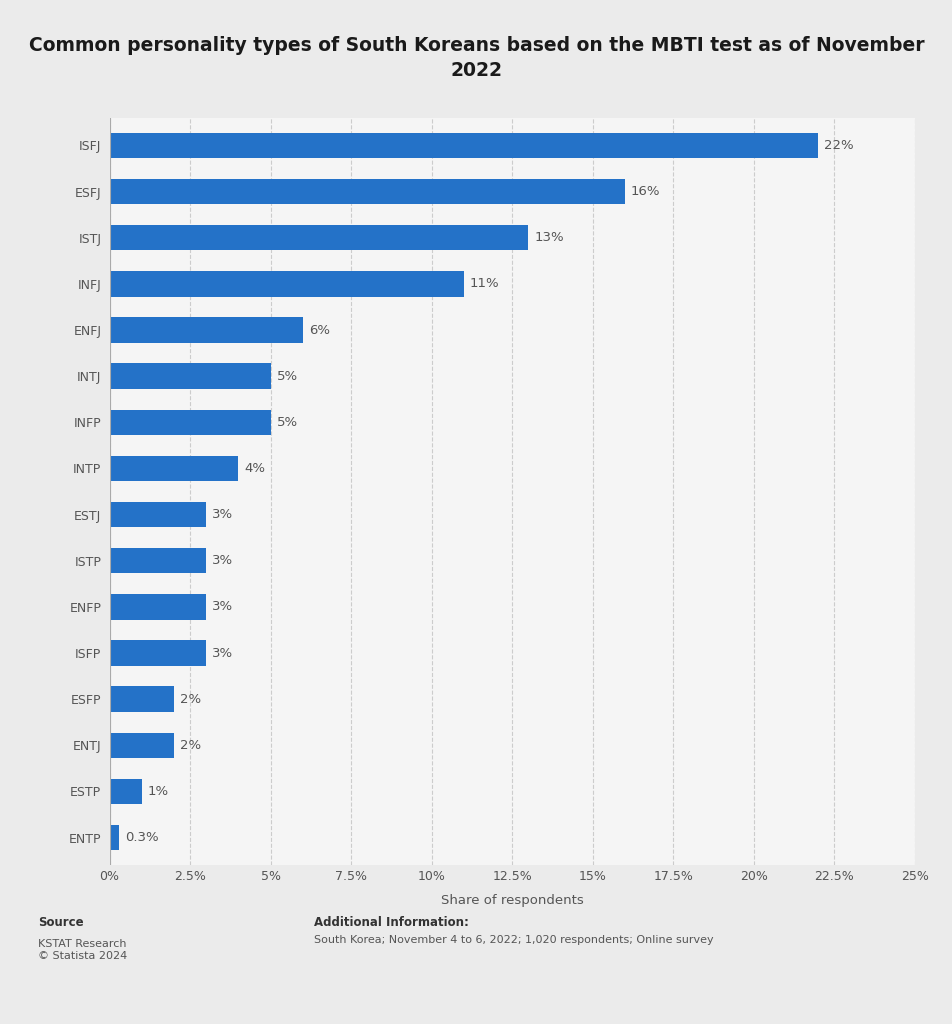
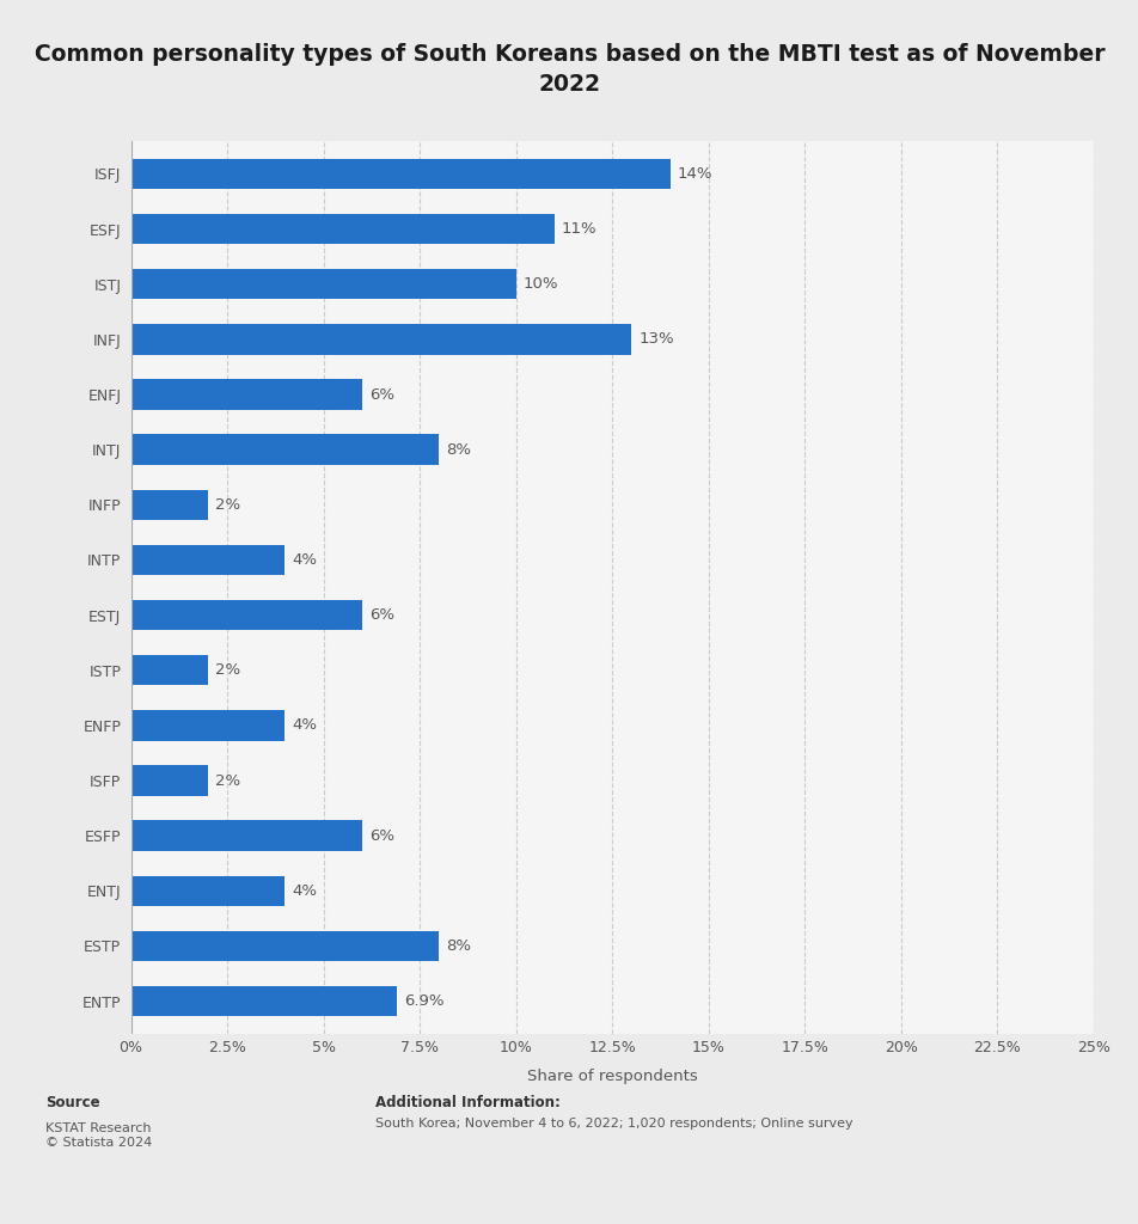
ISFJ: 22% -> 14%
ESFJ: 16% -> 11%
ISTJ: 13% -> 10%
INFJ: 11% -> 13%
INTJ: 5% -> 8%
INFP: 5% -> 2%
ESTJ: 3% -> 6%
ISTP: 3% -> 2%
ENFP: 3% -> 4%
ISFP: 3% -> 2%
ESFP: 2% -> 6%
ENTJ: 2% -> 4%
ESTP: 1% -> 8%
ENTP: 0.3% -> 6.9%
